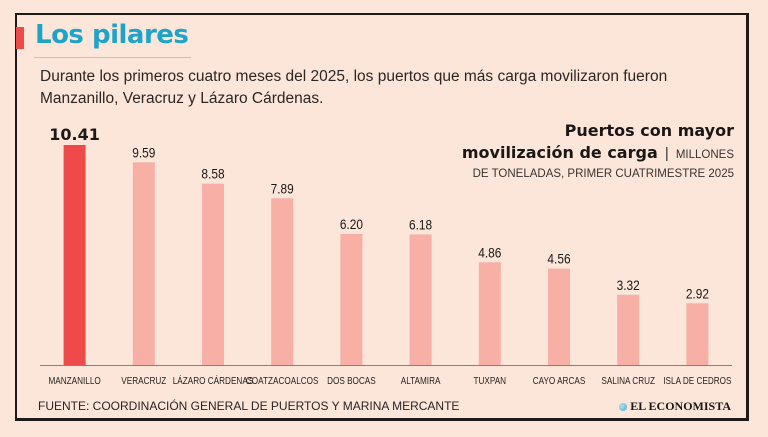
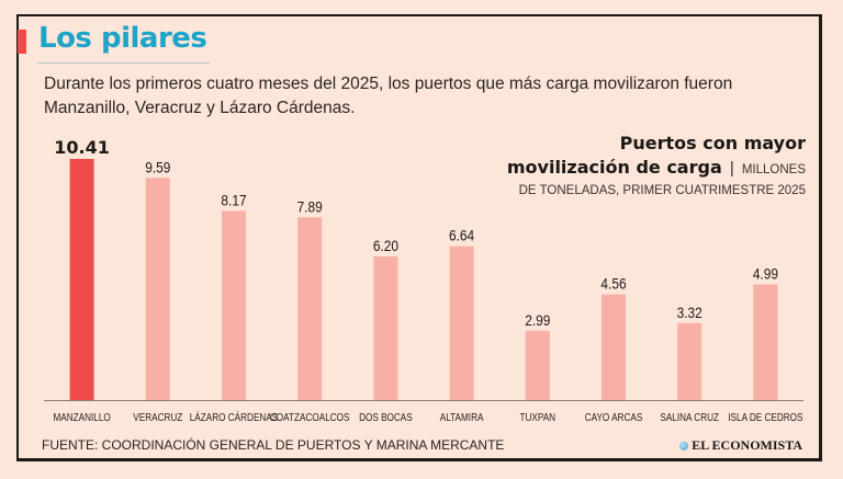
LÁZARO CÁRDENAS: 8.58 -> 8.17
ALTAMIRA: 6.18 -> 6.64
TUXPAN: 4.86 -> 2.99
ISLA DE CEDROS: 2.92 -> 4.99
